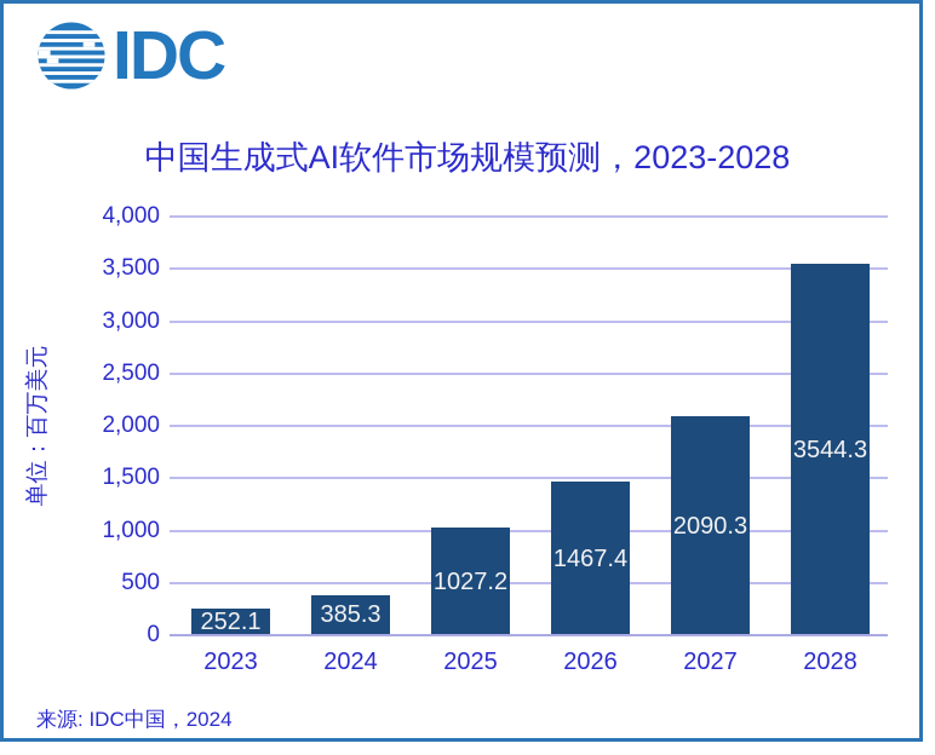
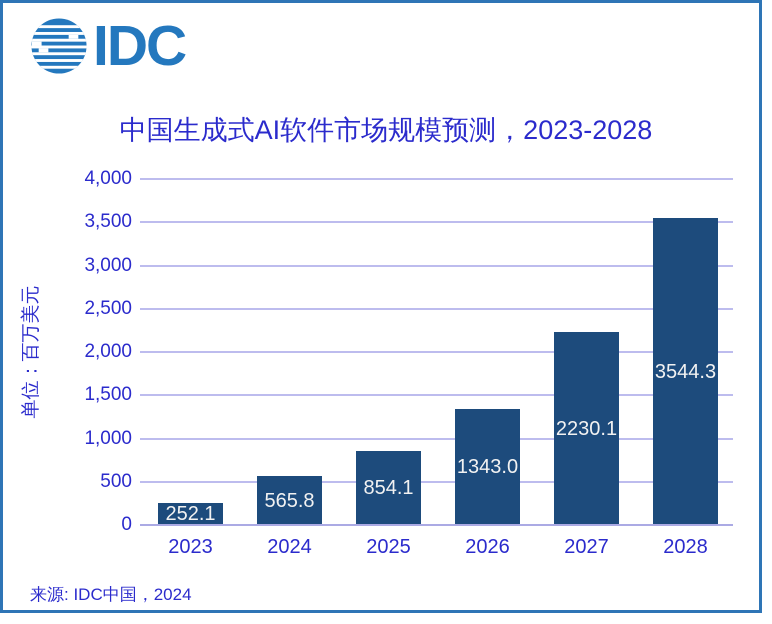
2024: 385.3 -> 565.8
2025: 1027.2 -> 854.1
2026: 1467.4 -> 1343.0
2027: 2090.3 -> 2230.1
